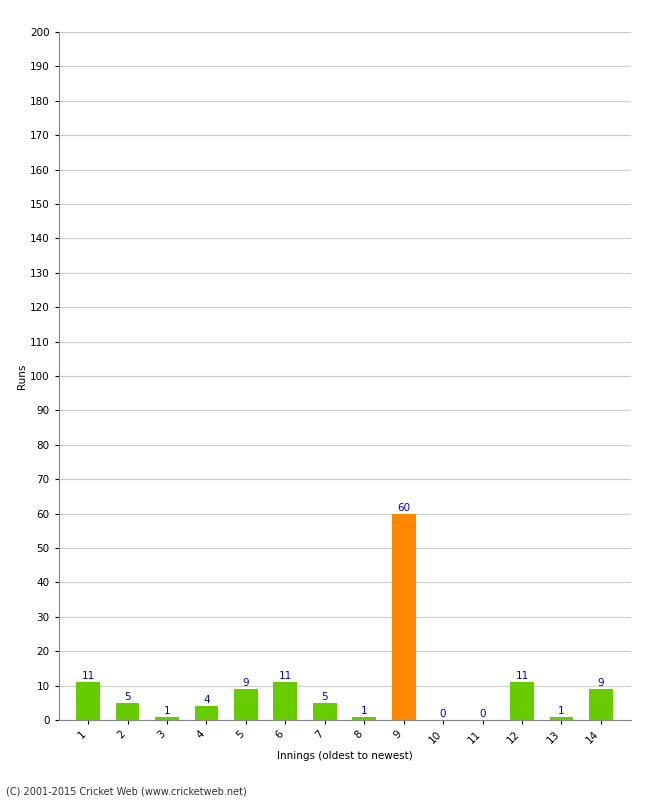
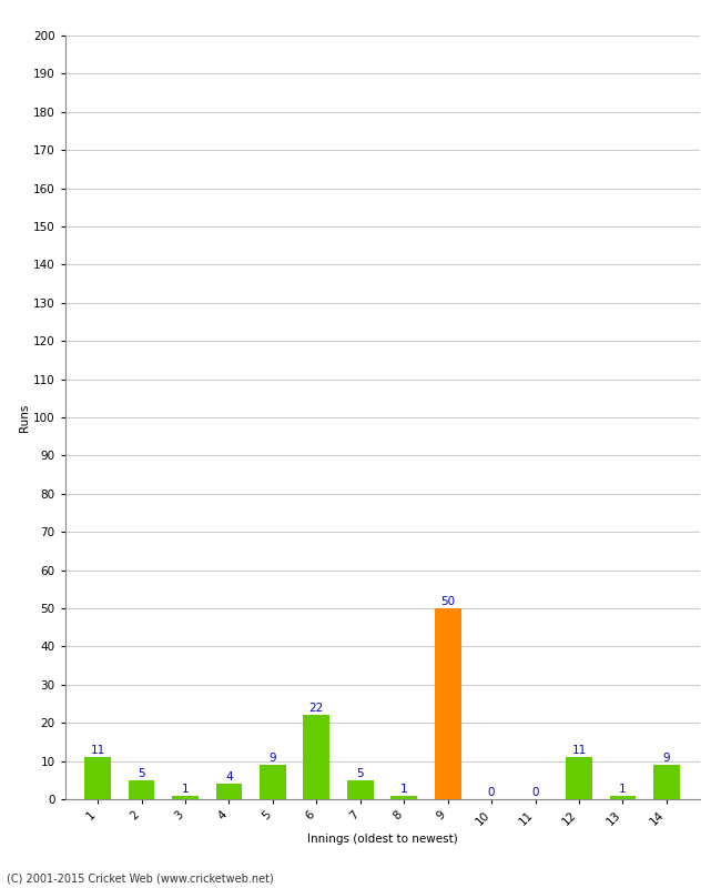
6: 11 -> 22
9: 60 -> 50
